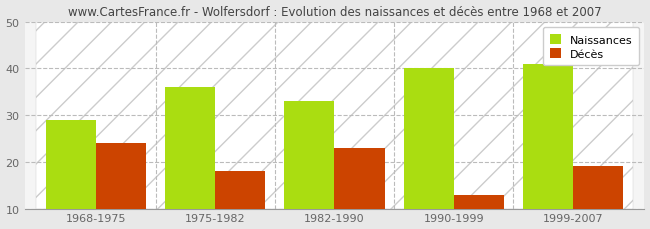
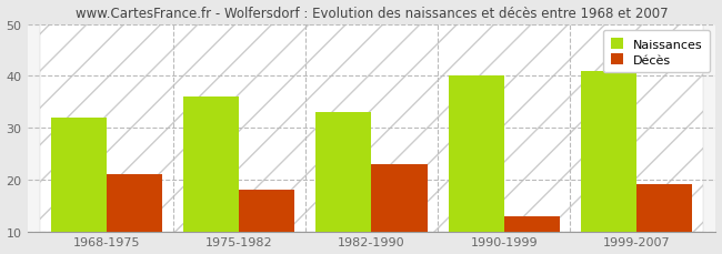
Naissances/1968-1975: 29 -> 32
Décès/1968-1975: 24 -> 21
